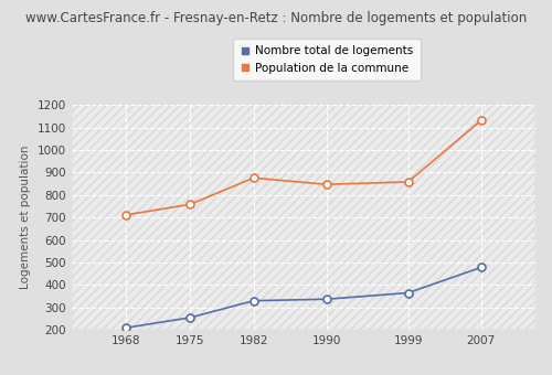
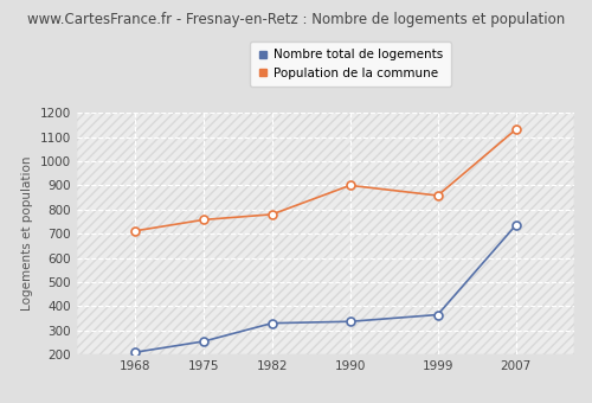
Population de la commune/1982: 876 -> 780
Population de la commune/1990: 847 -> 900
Nombre total de logements/2007: 478 -> 735
